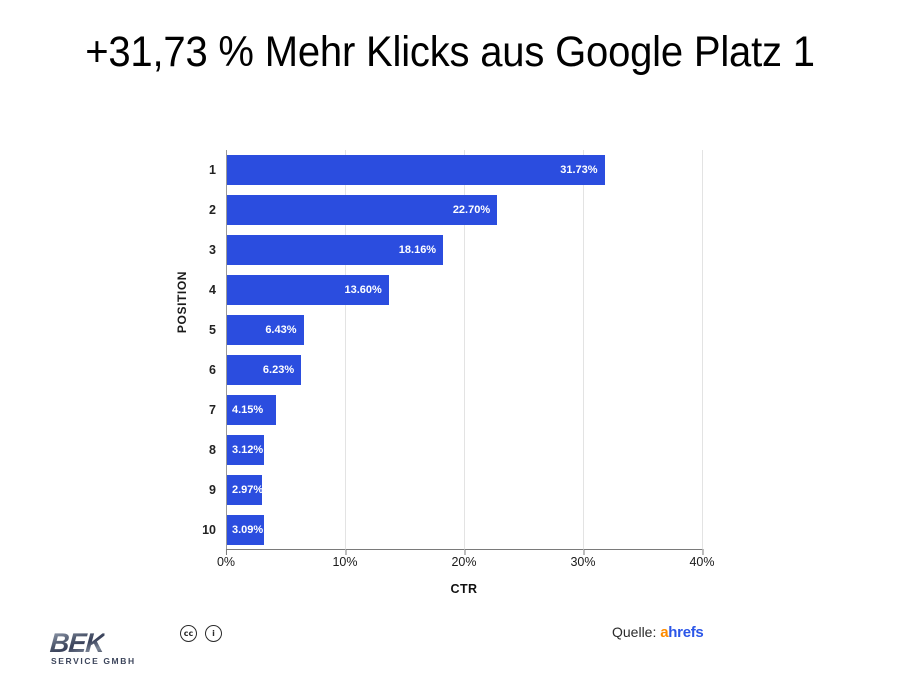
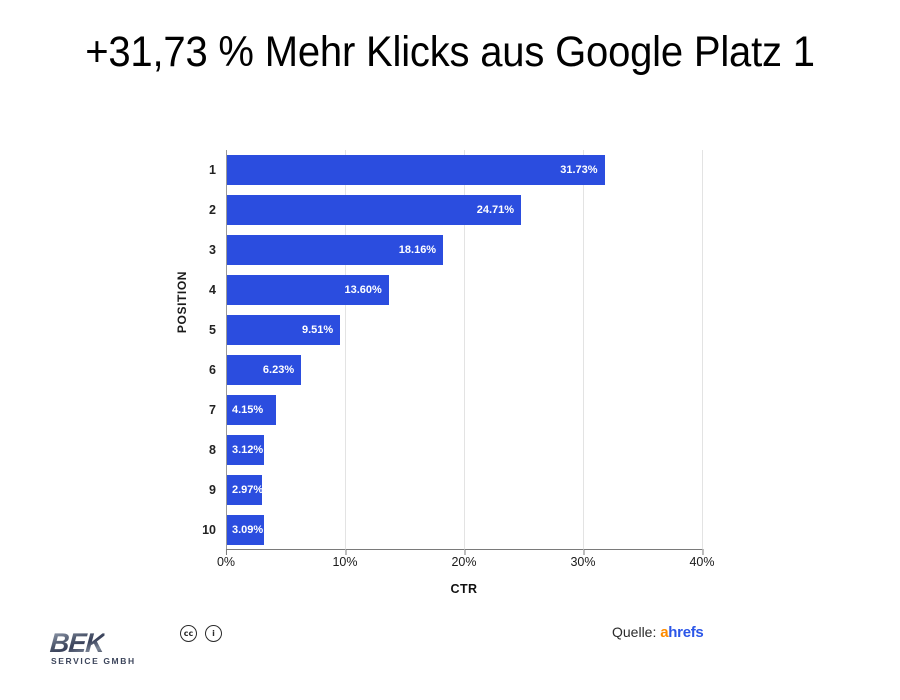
2: 22.70% -> 24.71%
5: 6.43% -> 9.51%
